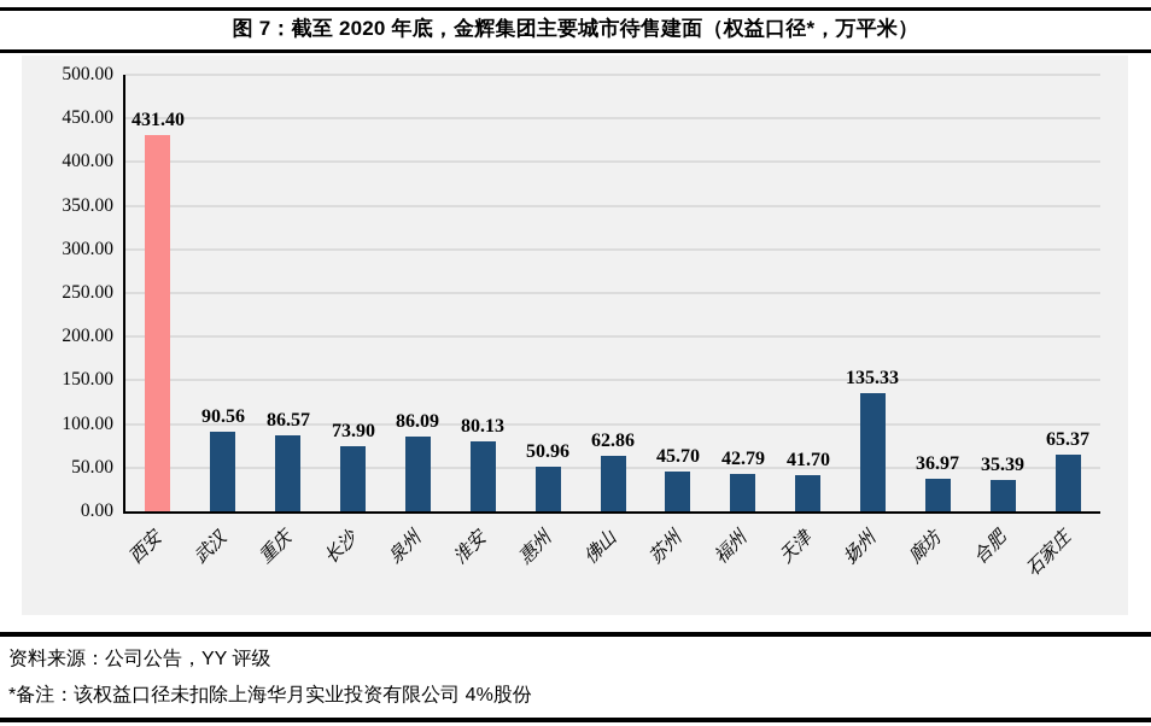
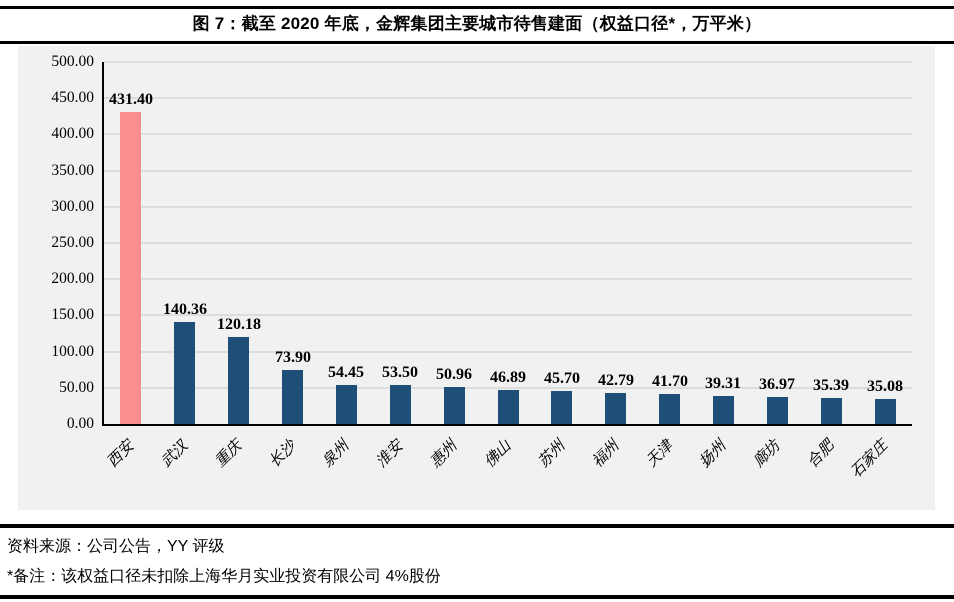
武汉: 90.56 -> 140.36
重庆: 86.57 -> 120.18
泉州: 86.09 -> 54.45
淮安: 80.13 -> 53.50
佛山: 62.86 -> 46.89
扬州: 135.33 -> 39.31
石家庄: 65.37 -> 35.08
